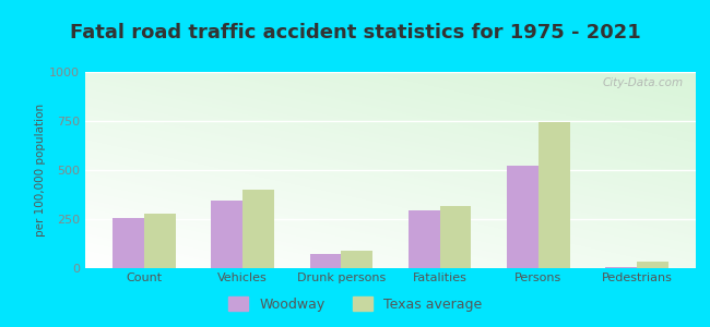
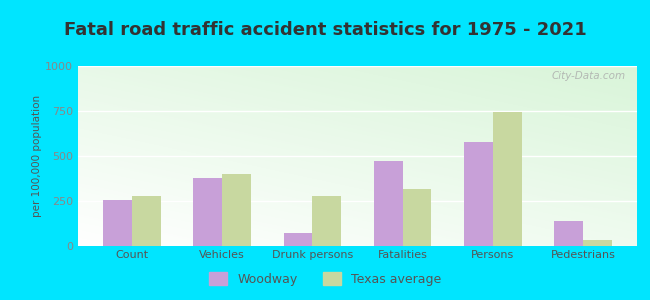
Woodway/Vehicles: 340 -> 380
Texas average/Drunk persons: 90 -> 280
Woodway/Fatalities: 300 -> 470
Woodway/Persons: 520 -> 580
Woodway/Pedestrians: 10 -> 140
